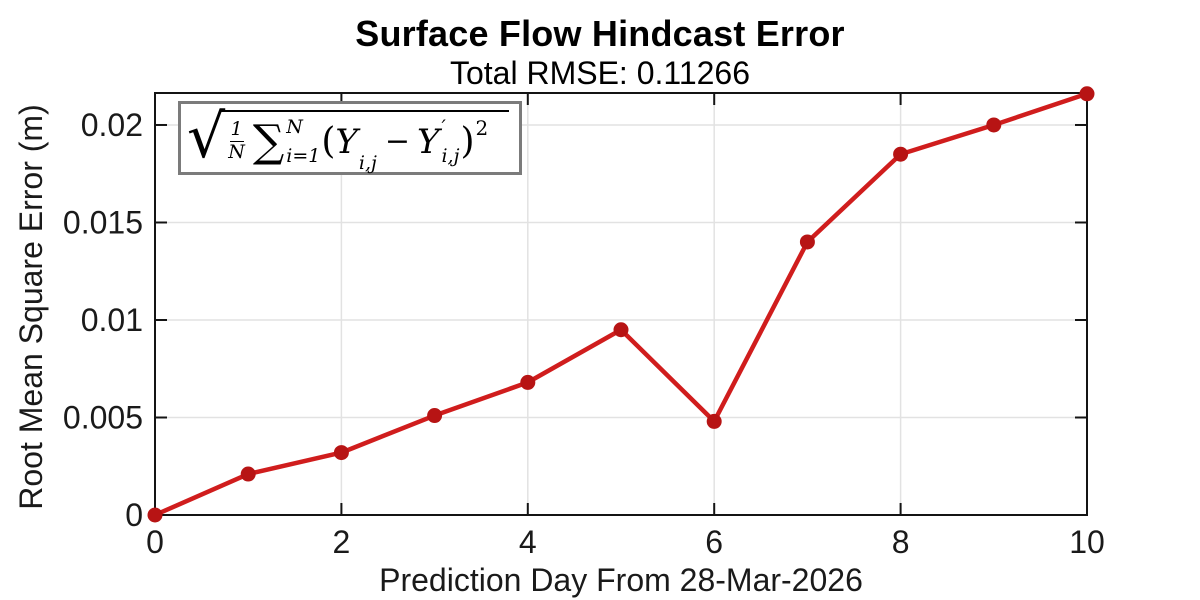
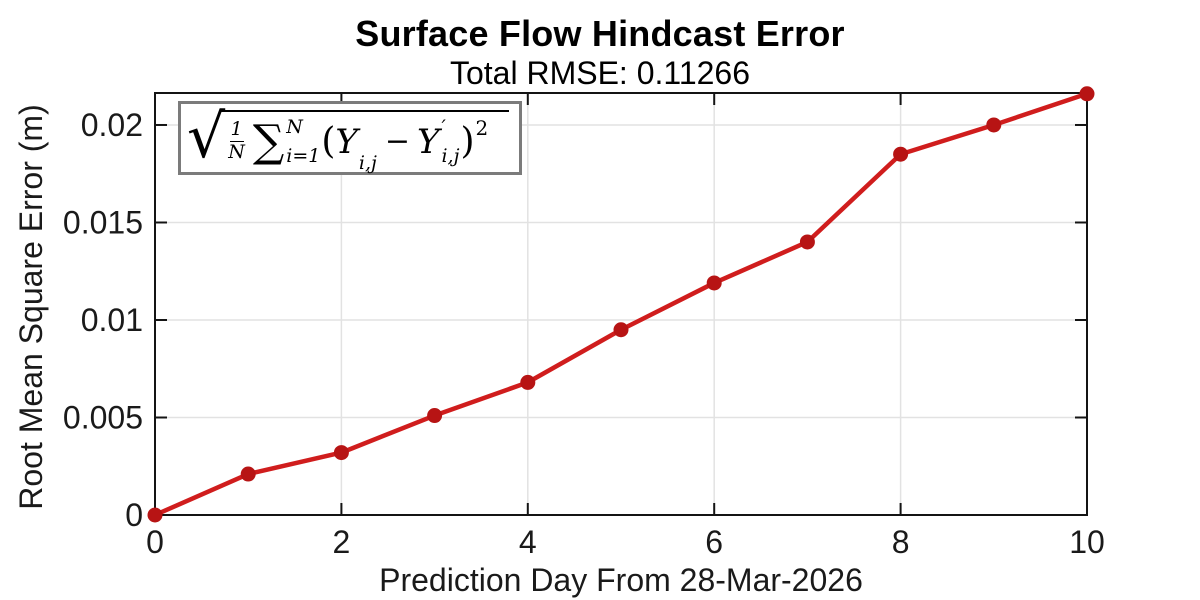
6: 0.0048 -> 0.0119
